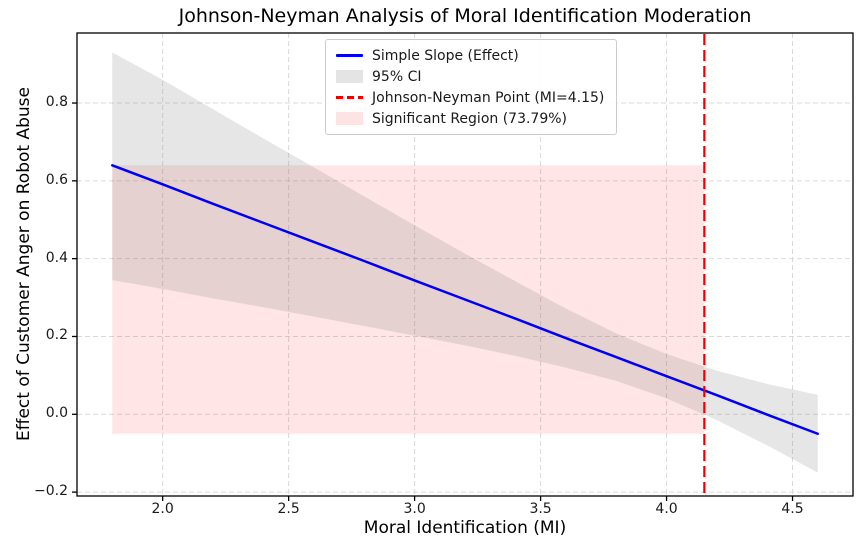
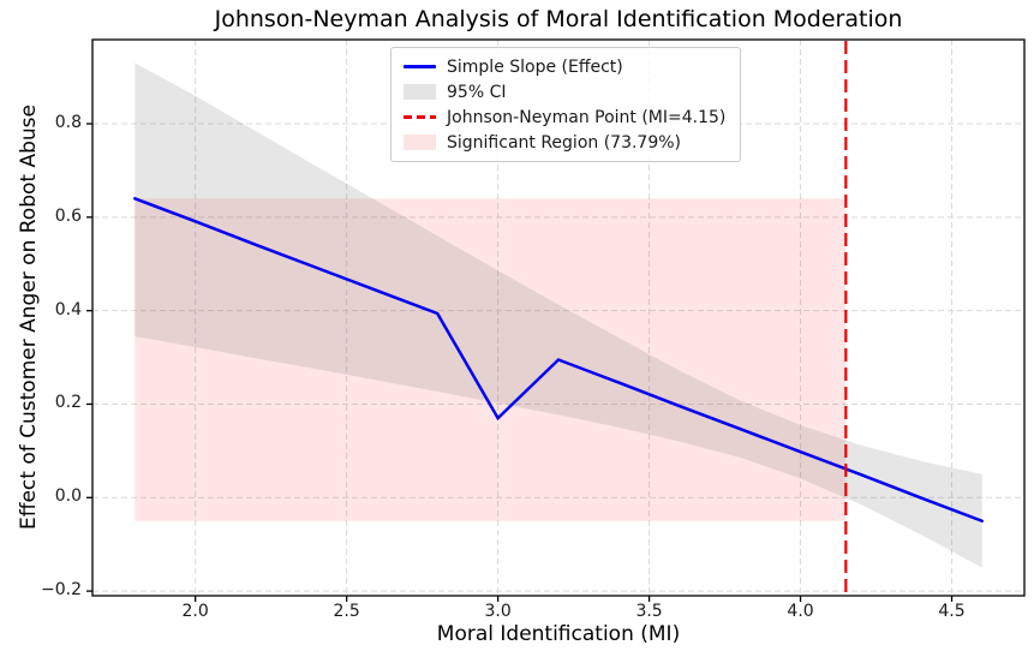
3.0: 0.34 -> 0.17
